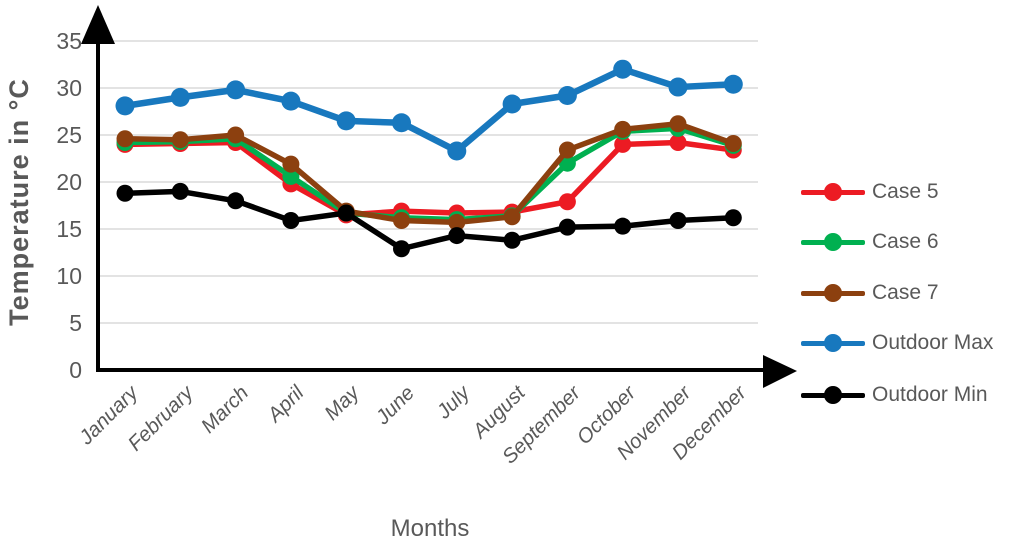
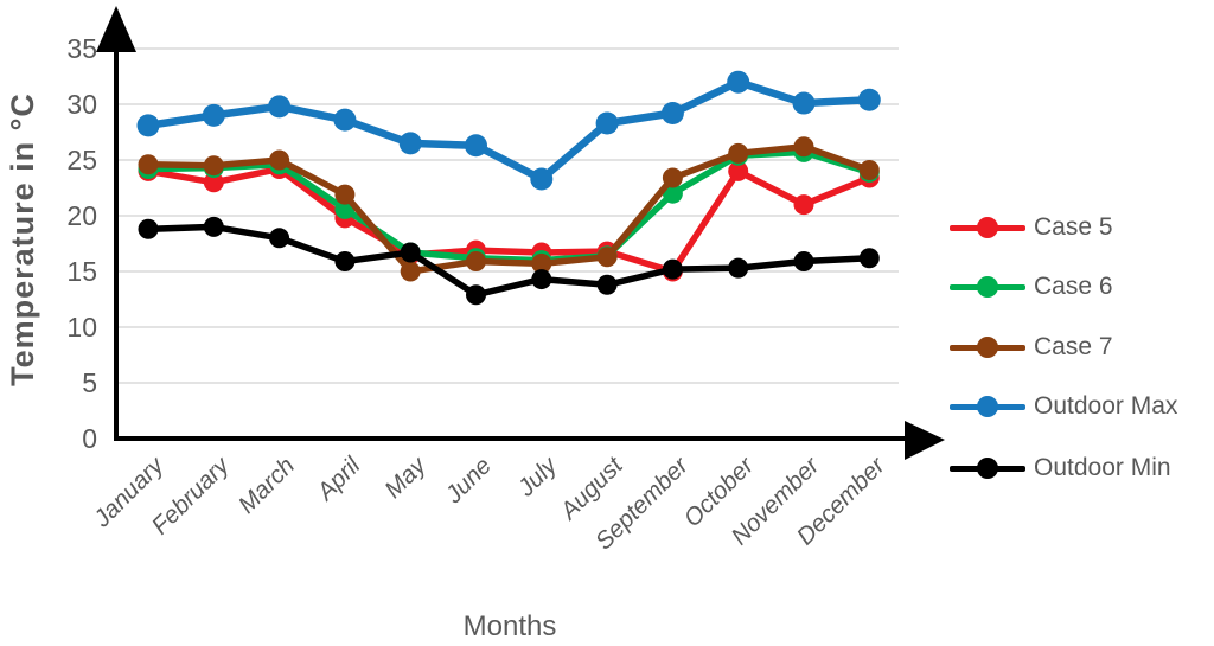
Case 5/February: 24 -> 23
Case 7/May: 17 -> 15
Case 5/September: 18 -> 15
Case 5/November: 24 -> 21
